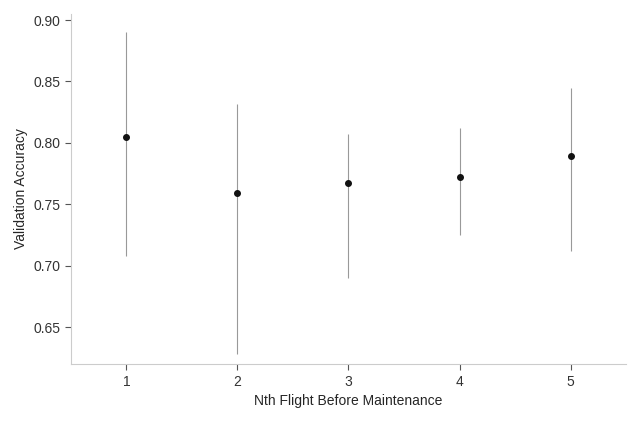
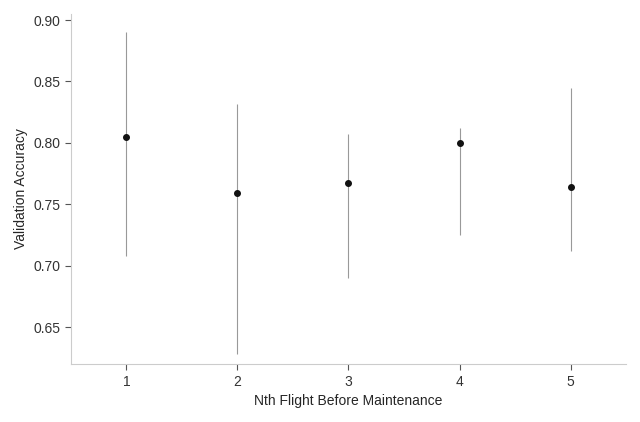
4: 0.772 -> 0.800
5: 0.789 -> 0.764
